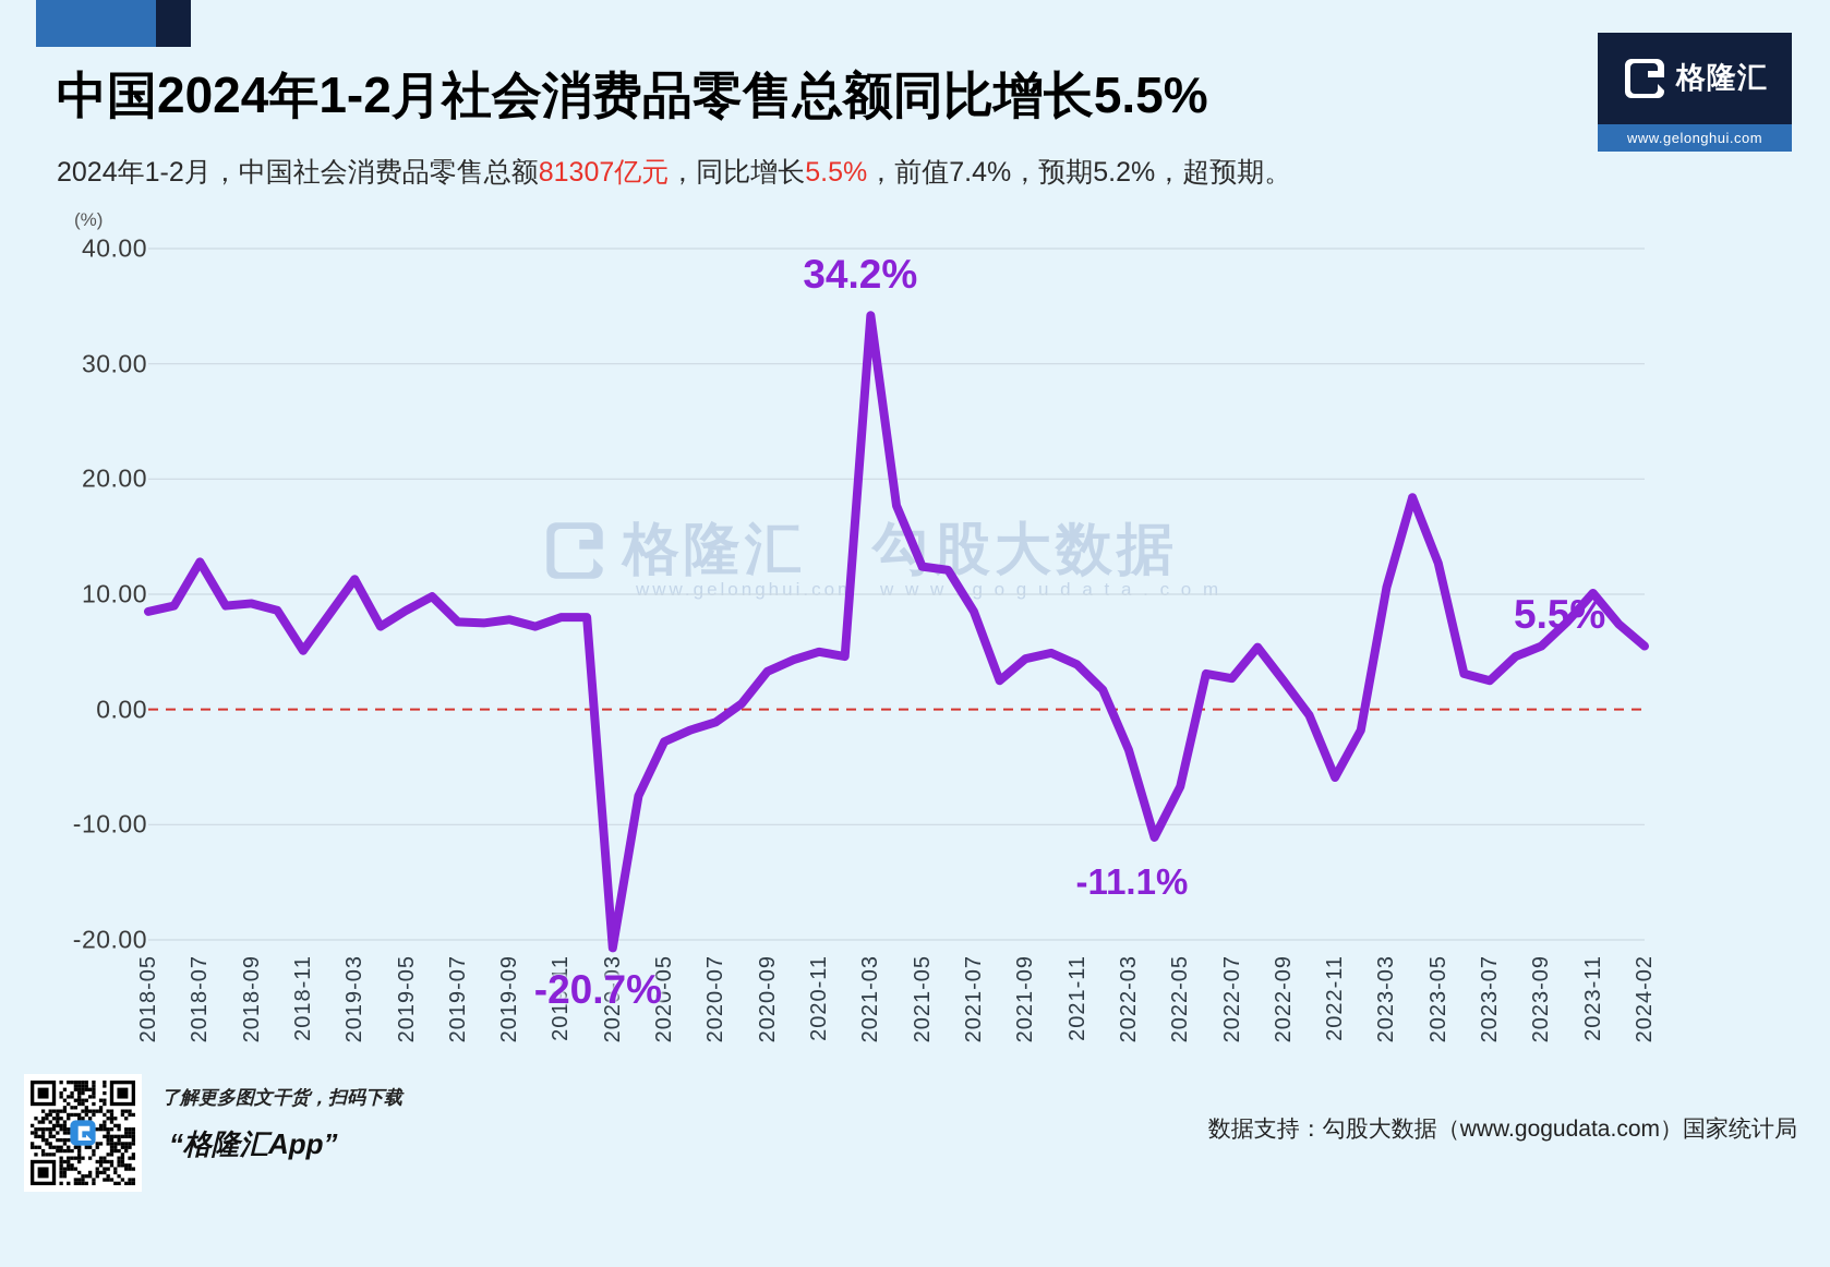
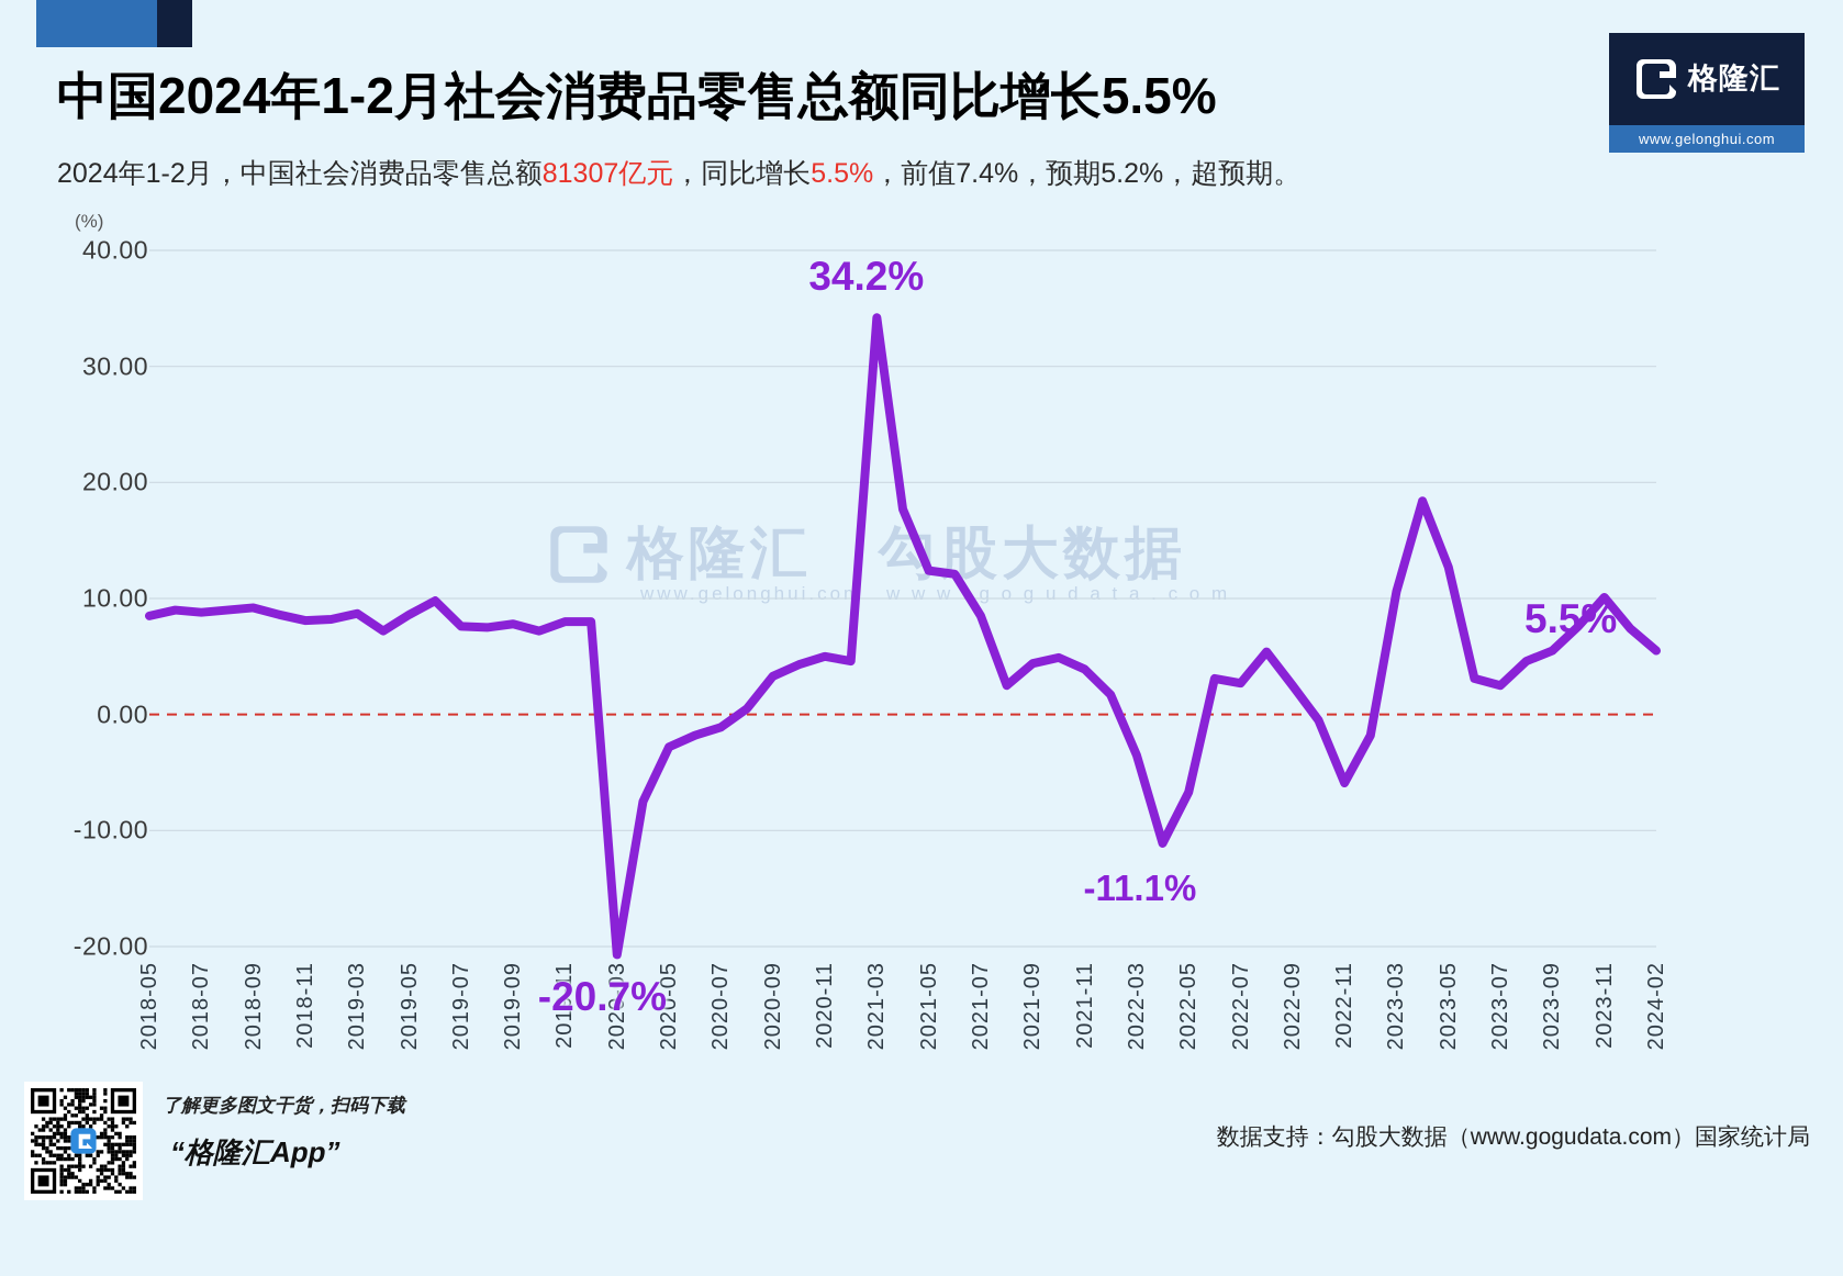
2018-07: 12.8 -> 8.8
2018-11: 5.1 -> 8.1
2019-03: 11.3 -> 8.7
